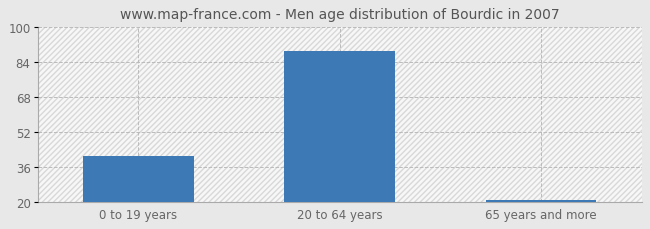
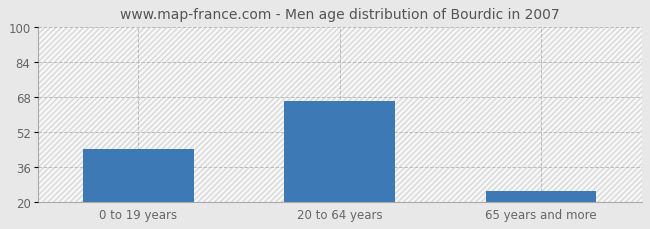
0 to 19 years: 41 -> 44
20 to 64 years: 89 -> 66
65 years and more: 21 -> 25
